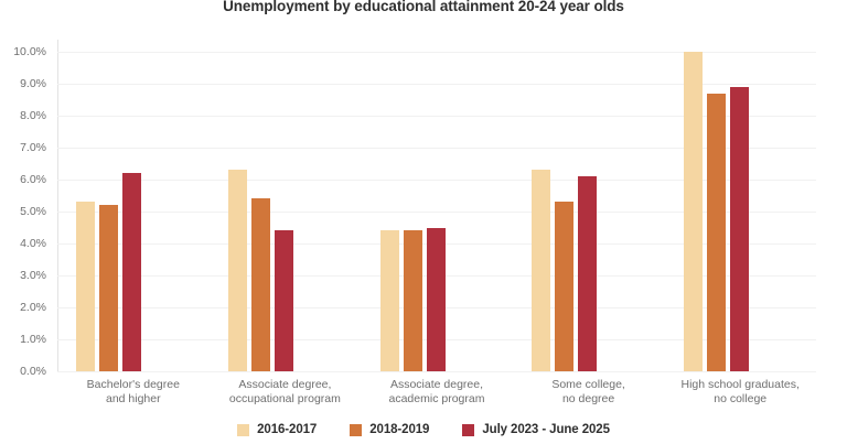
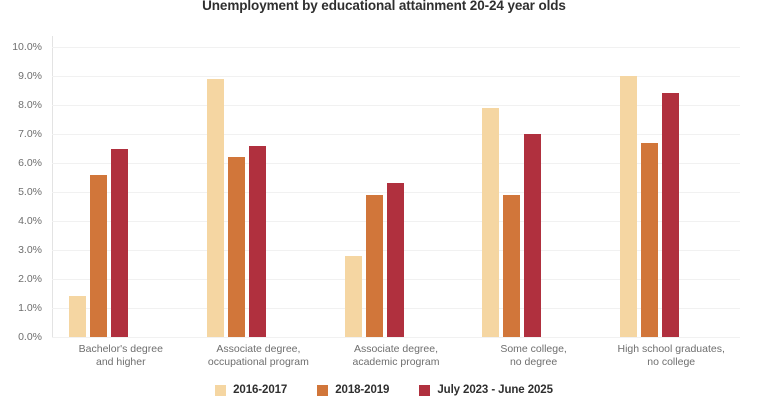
2016-2017/Bachelor's degree and higher: 5.3% -> 1.4%
2018-2019/Bachelor's degree and higher: 5.2% -> 5.6%
July 2023 - June 2025/Bachelor's degree and higher: 6.2% -> 6.5%
2016-2017/Associate degree, occupational program: 6.3% -> 8.9%
2018-2019/Associate degree, occupational program: 5.4% -> 6.2%
July 2023 - June 2025/Associate degree, occupational program: 4.4% -> 6.6%
2016-2017/Associate degree, academic program: 4.4% -> 2.8%
2018-2019/Associate degree, academic program: 4.4% -> 4.9%
July 2023 - June 2025/Associate degree, academic program: 4.5% -> 5.3%
2016-2017/Some college, no degree: 6.3% -> 7.9%
2018-2019/Some college, no degree: 5.3% -> 4.9%
July 2023 - June 2025/Some college, no degree: 6.1% -> 7.0%
2016-2017/High school graduates, no college: 10.0% -> 9.0%
2018-2019/High school graduates, no college: 8.7% -> 6.7%
July 2023 - June 2025/High school graduates, no college: 8.9% -> 8.4%
